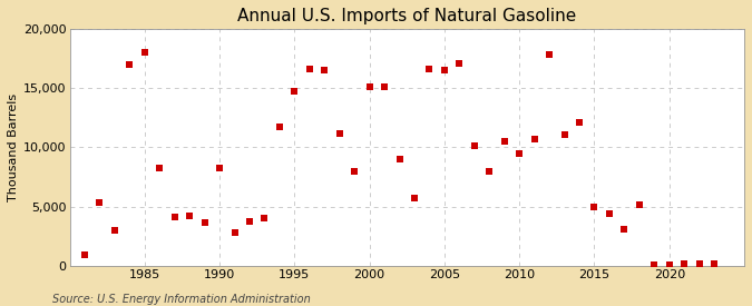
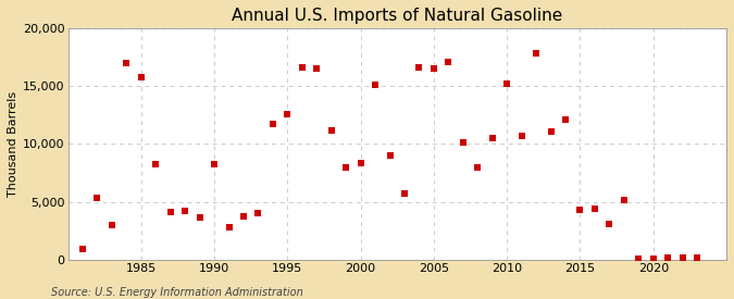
1985: 18,000 -> 15,800
1995: 14,700 -> 12,600
2000: 15,100 -> 8,300
2010: 9,500 -> 15,200
2015: 5,000 -> 4,300
